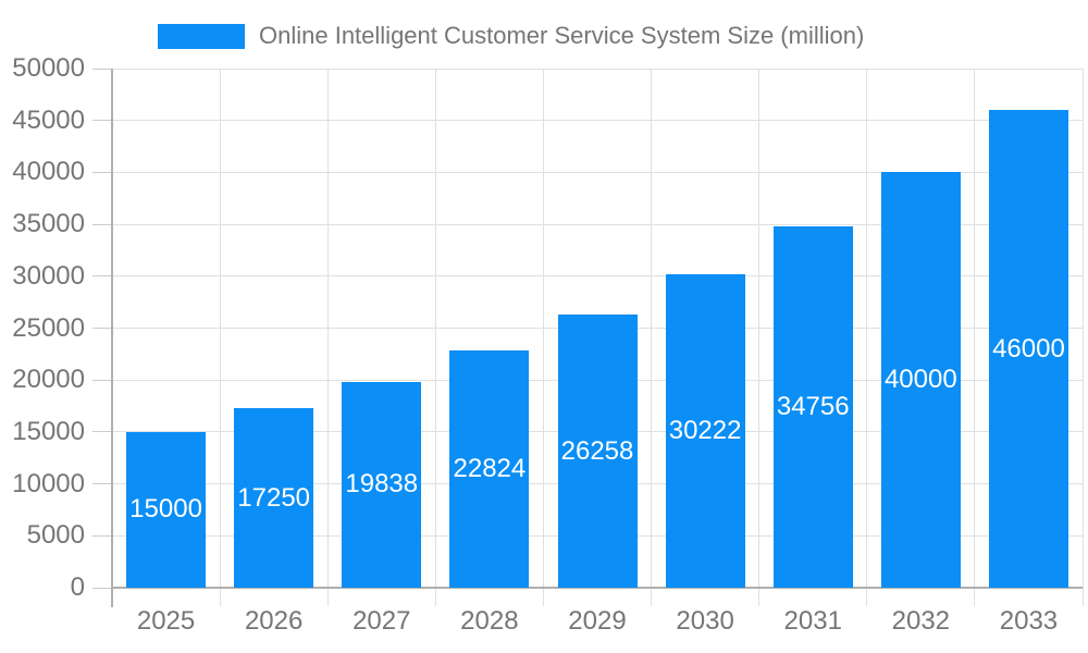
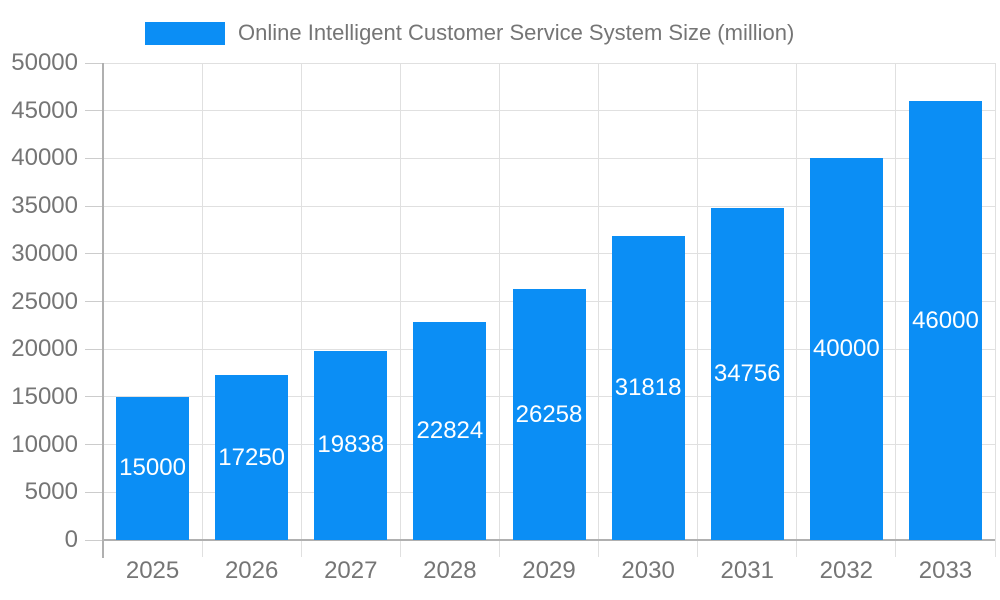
2030: 30222 -> 31818
